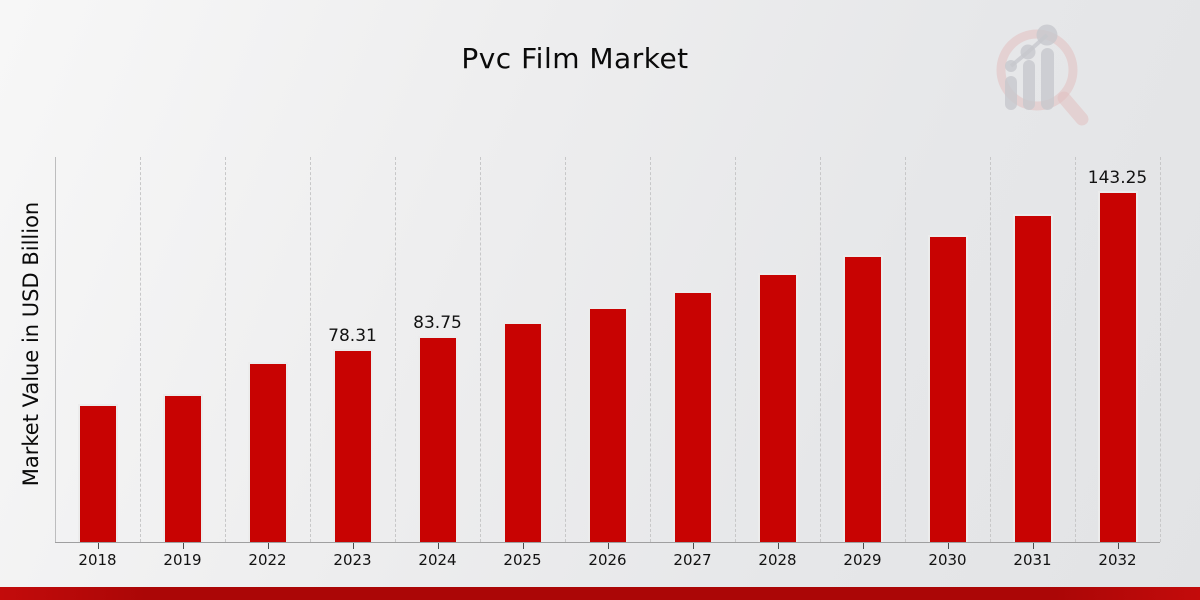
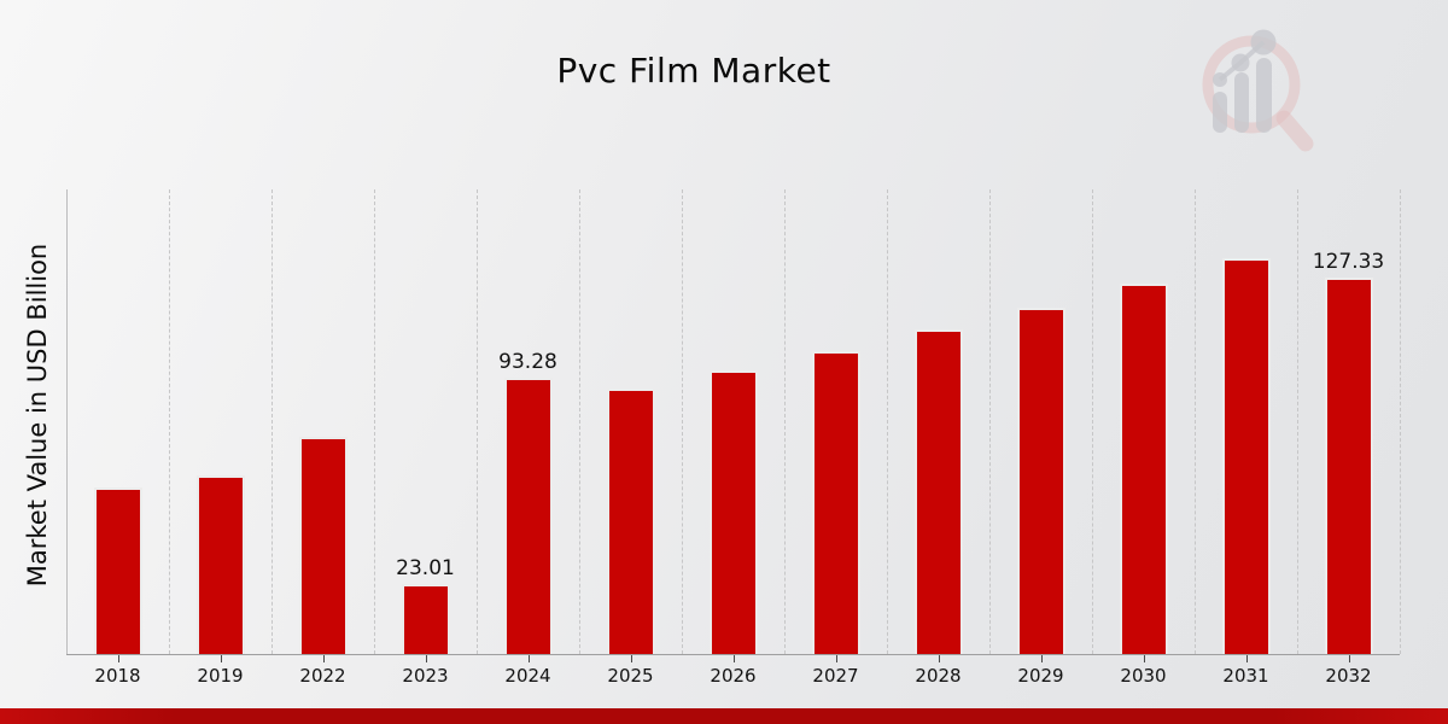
2023: 78.31 -> 23.01
2024: 83.75 -> 93.28
2032: 143.25 -> 127.33
